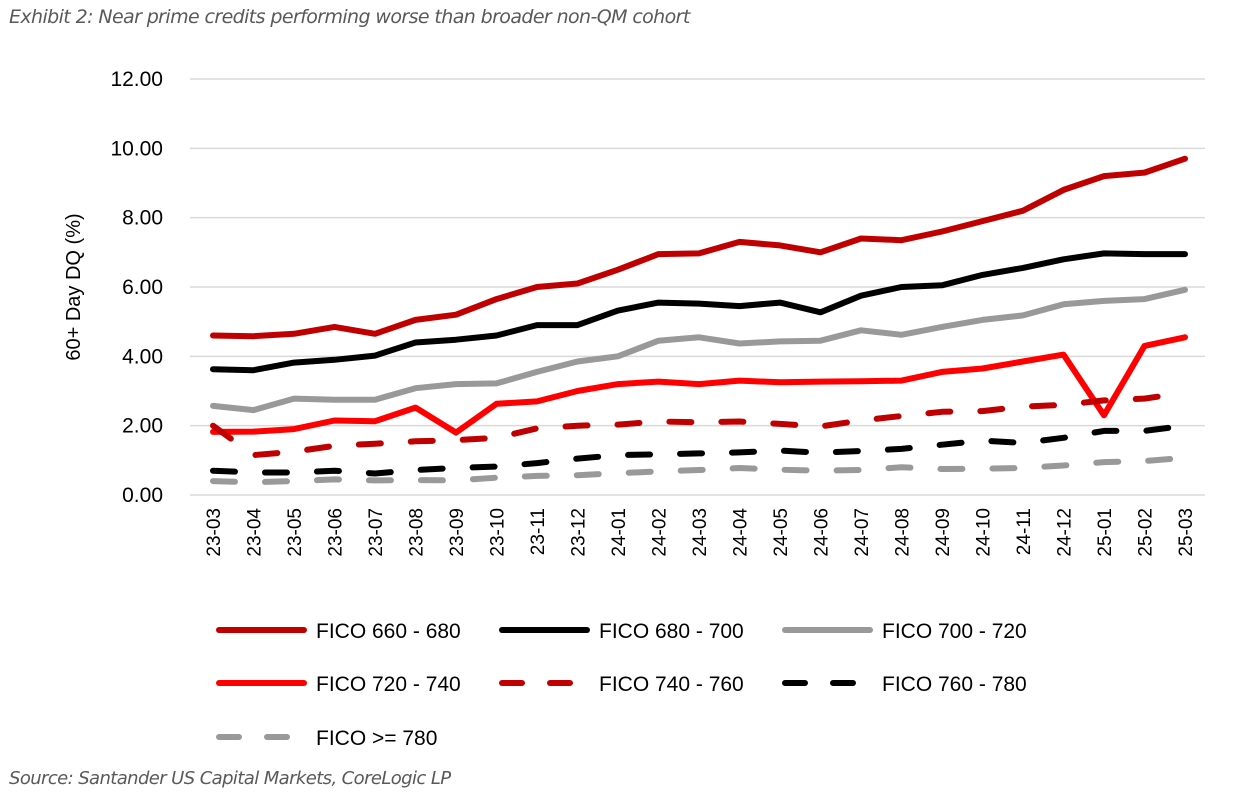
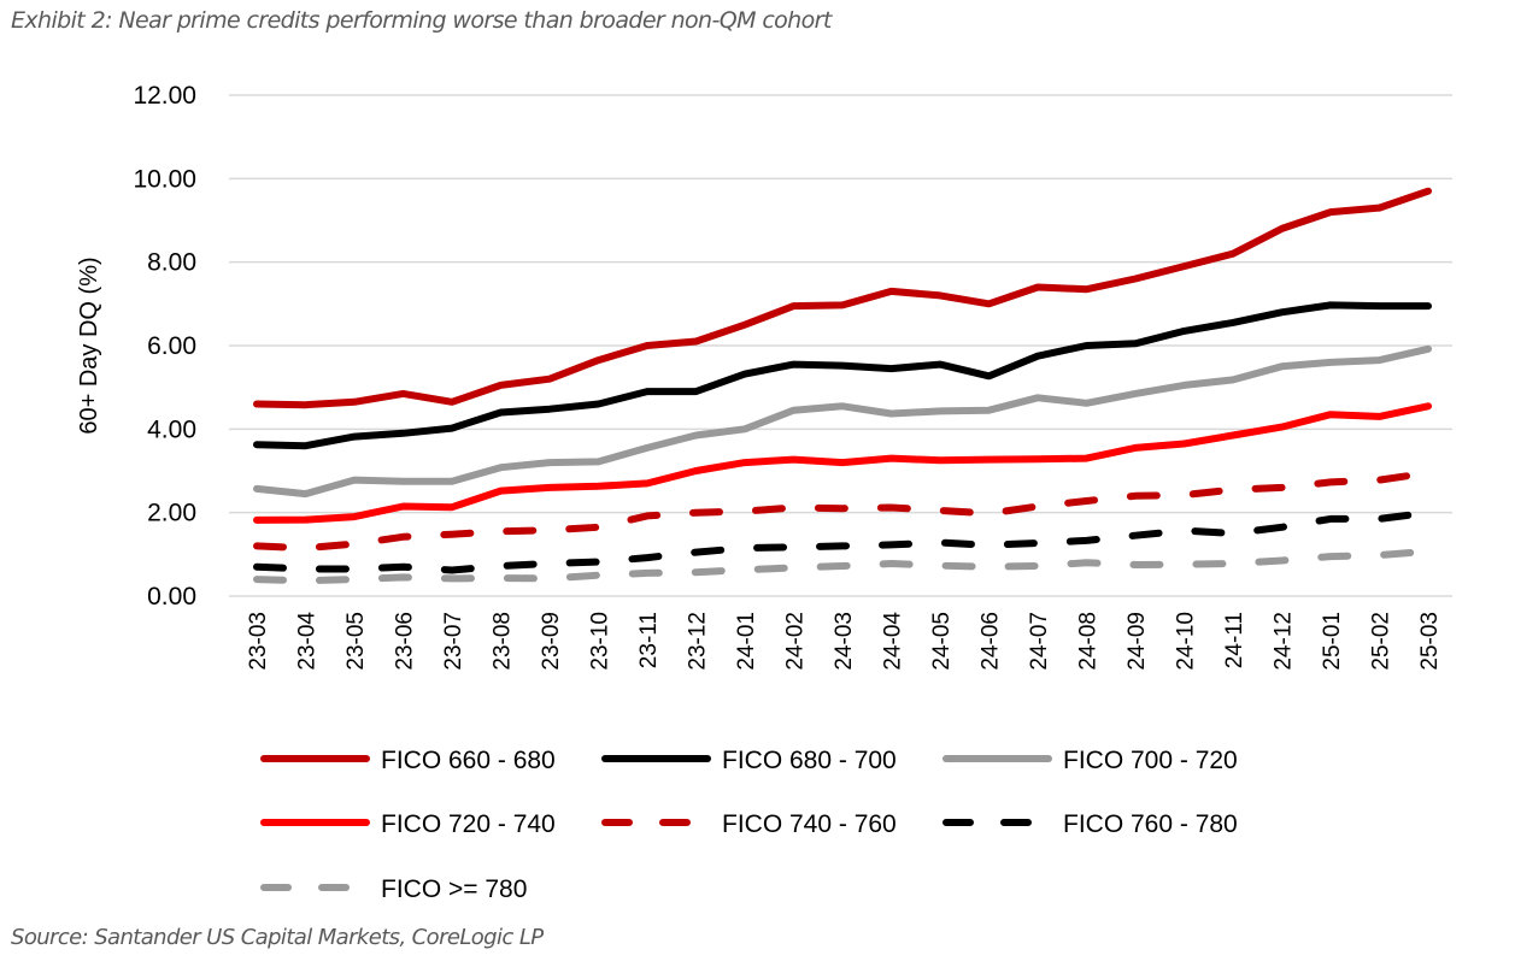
FICO 740 - 760/23-03: 2.0 -> 1.2
FICO 720 - 740/23-09: 1.8 -> 2.6
FICO 720 - 740/25-01: 2.3 -> 4.3
